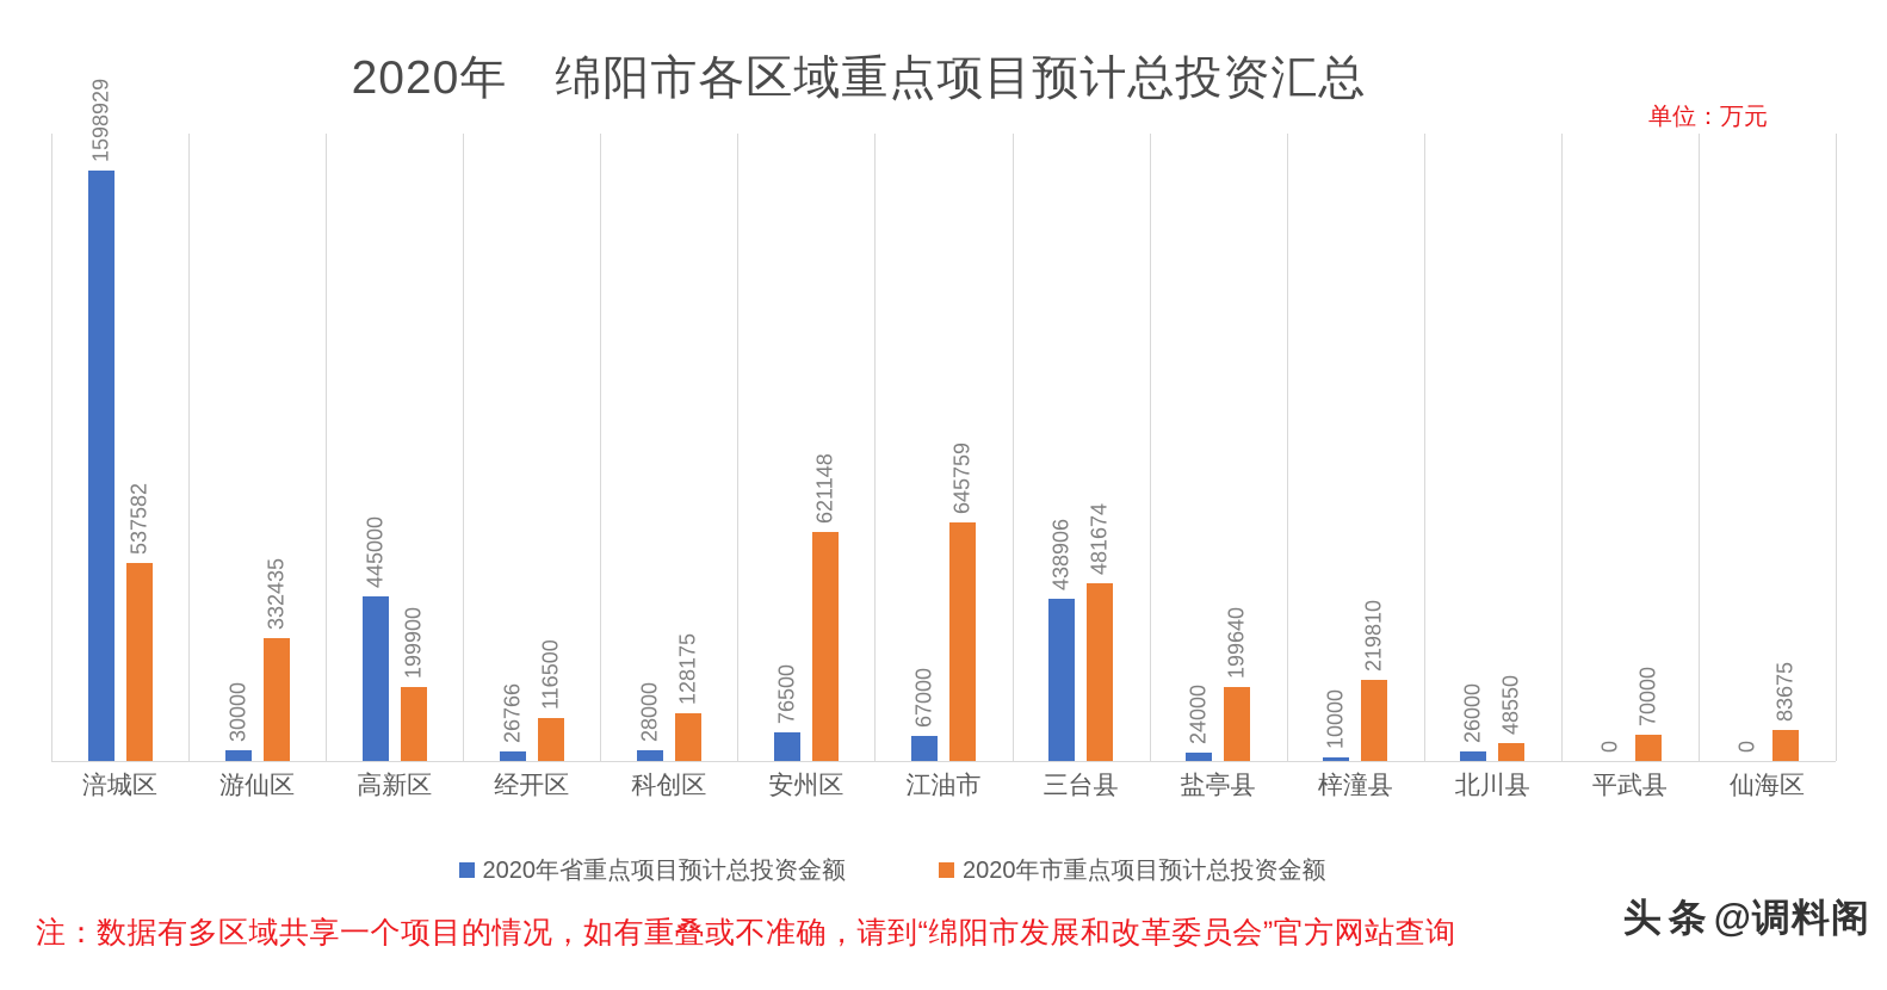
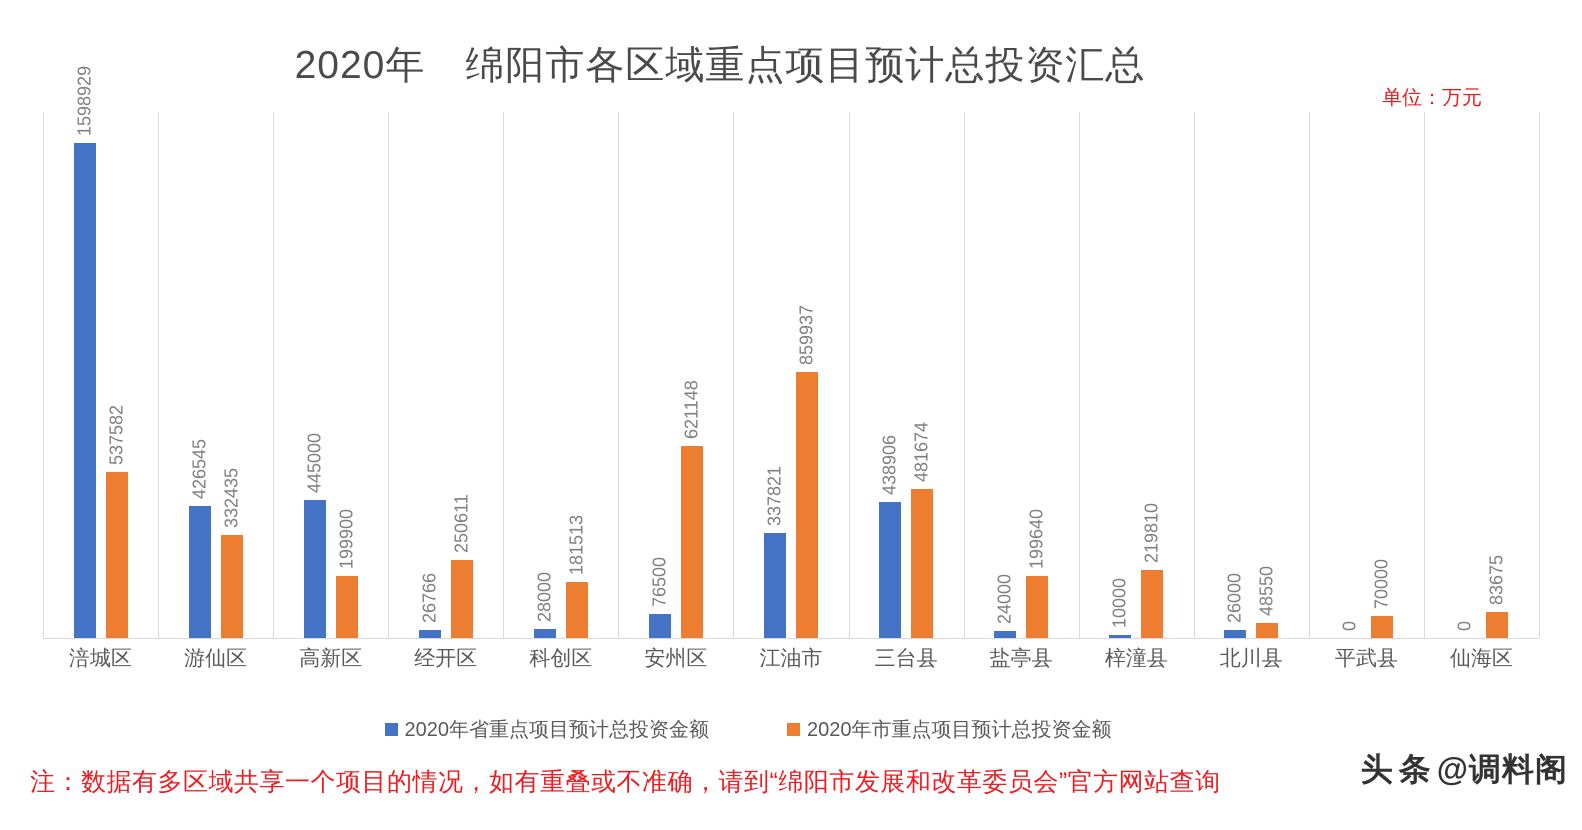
2020年省重点项目预计总投资金额/游仙区: 30000 -> 426545
2020年市重点项目预计总投资金额/经开区: 116500 -> 250611
2020年市重点项目预计总投资金额/科创区: 128175 -> 181513
2020年省重点项目预计总投资金额/江油市: 67000 -> 337821
2020年市重点项目预计总投资金额/江油市: 645759 -> 859937
